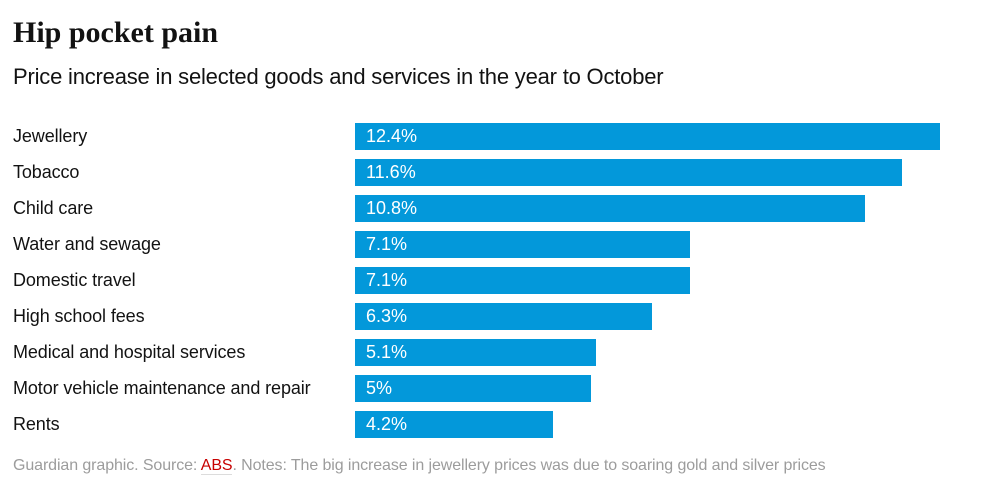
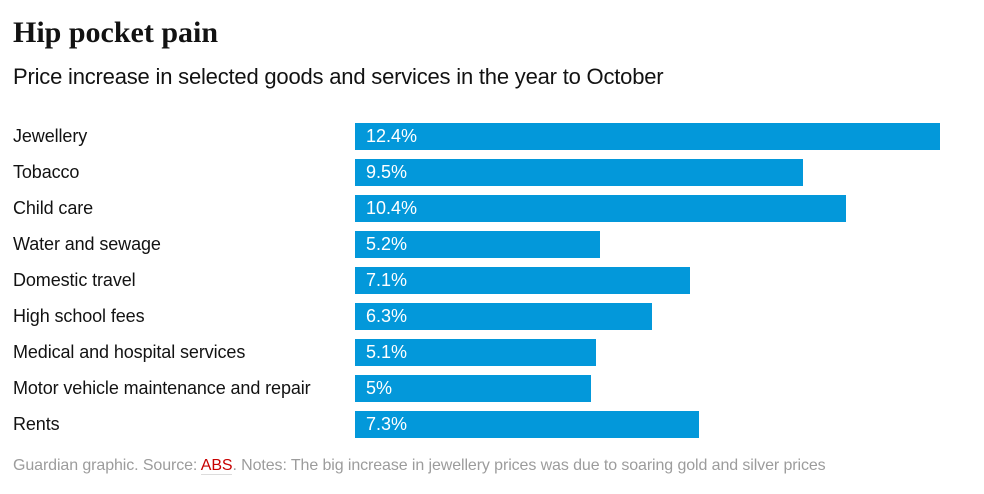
Tobacco: 11.6% -> 9.5%
Child care: 10.8% -> 10.4%
Water and sewage: 7.1% -> 5.2%
Rents: 4.2% -> 7.3%
